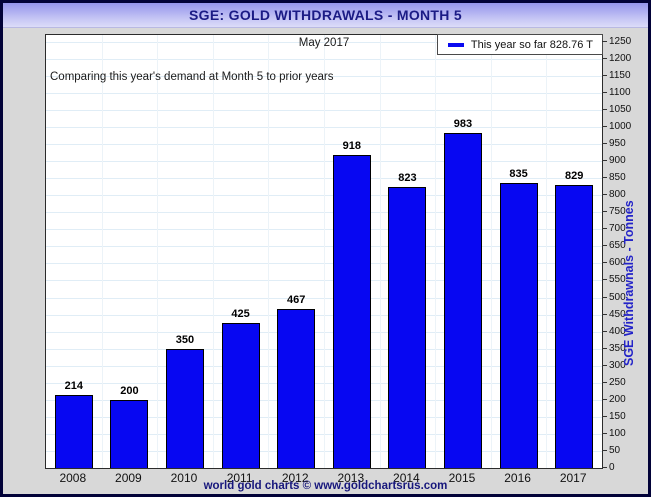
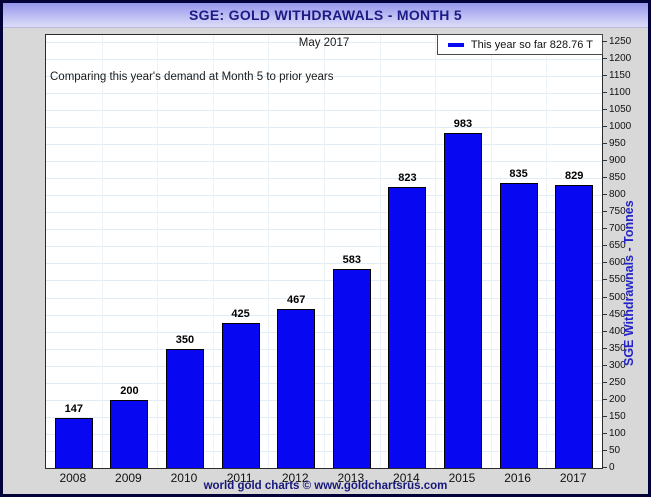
2008: 214 -> 147
2013: 918 -> 583
